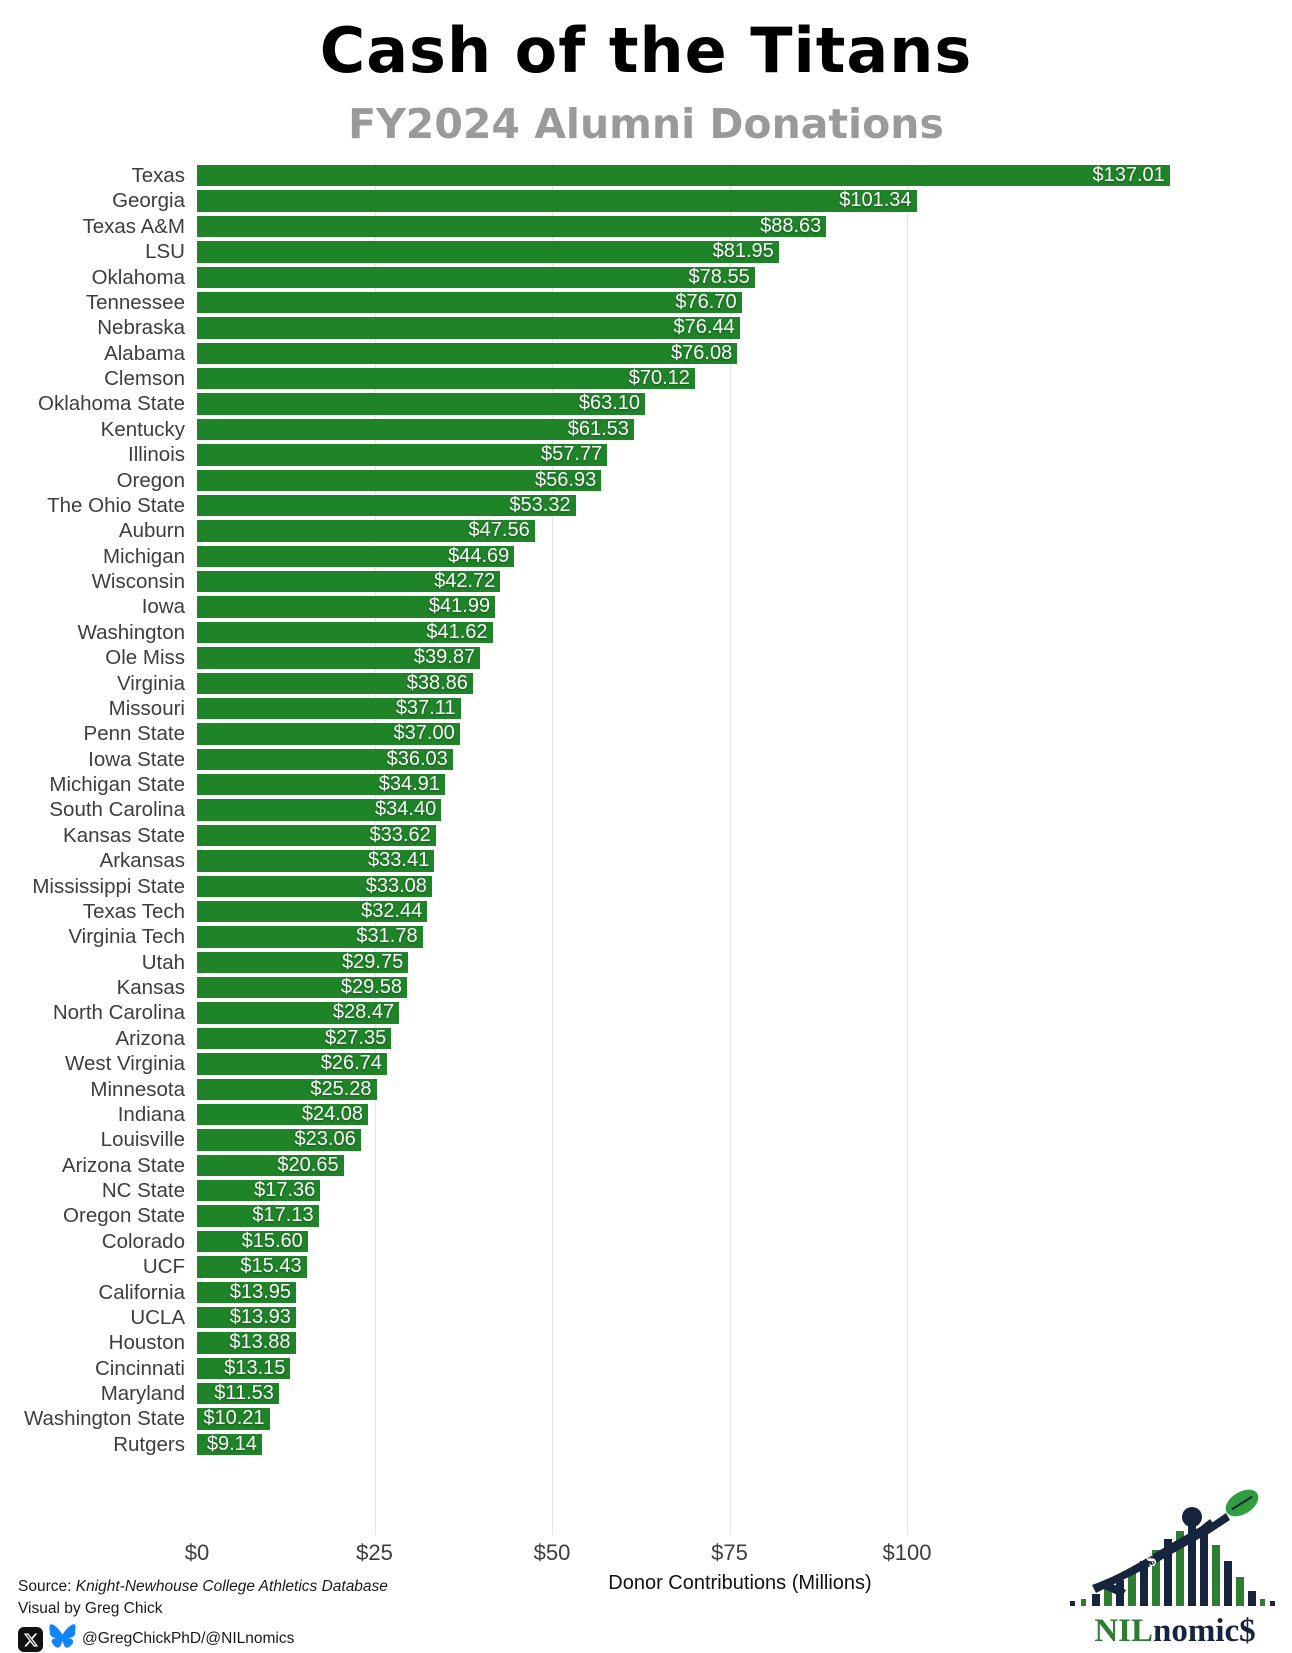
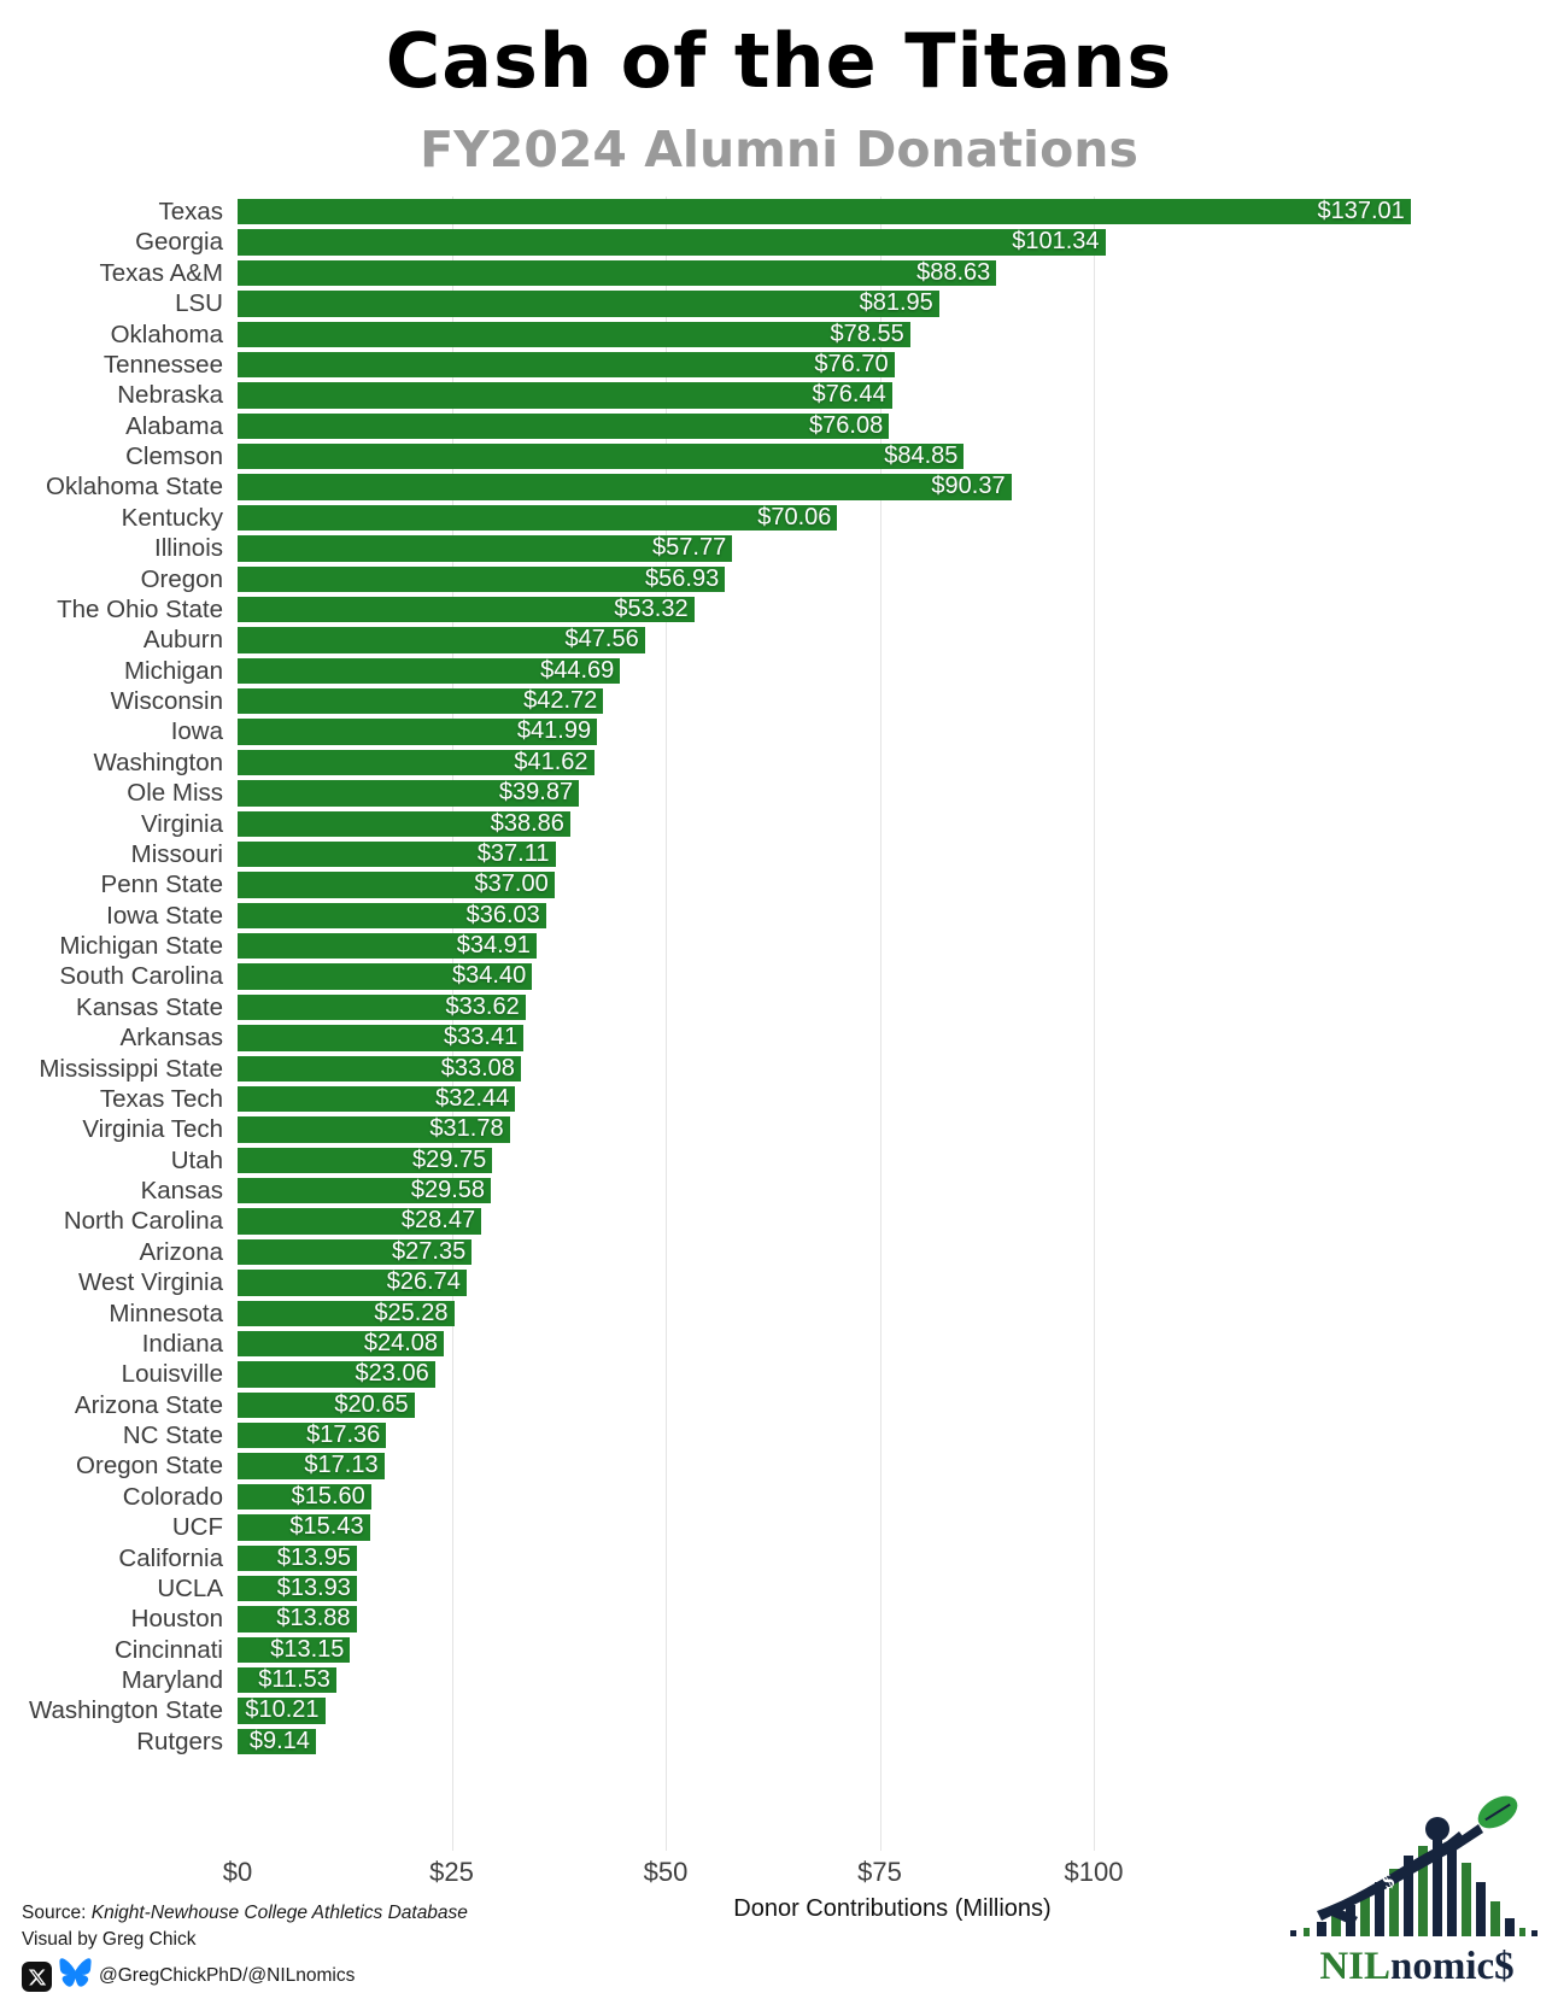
Clemson: $70.12 -> $84.85
Oklahoma State: $63.10 -> $90.37
Kentucky: $61.53 -> $70.06
